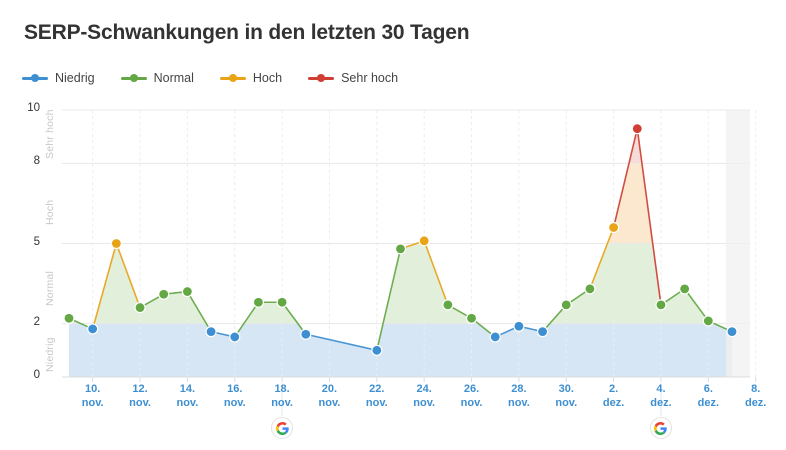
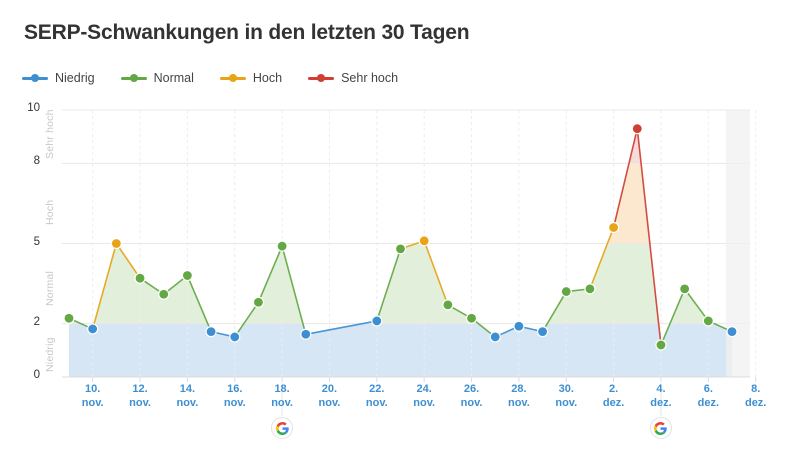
12. nov.: 2.6 -> 3.7
14. nov.: 3.2 -> 3.8
18. nov.: 2.8 -> 4.9
22. nov.: 1.0 -> 2.1
30. nov.: 2.7 -> 3.2
4. dez.: 2.7 -> 1.2
